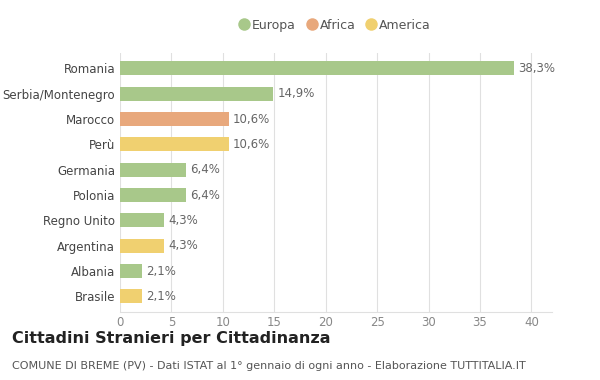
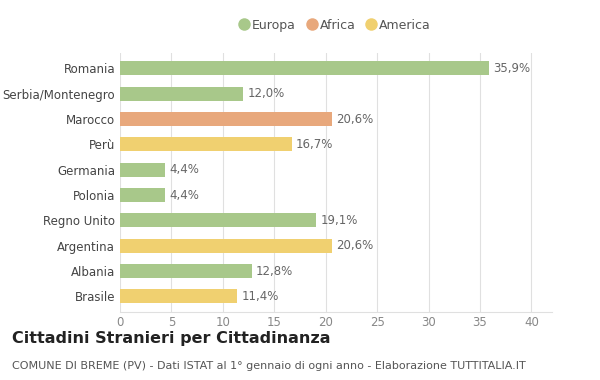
Romania: 38,3% -> 35,9%
Serbia/Montenegro: 14,9% -> 12,0%
Marocco: 10,6% -> 20,6%
Perù: 10,6% -> 16,7%
Germania: 6,4% -> 4,4%
Polonia: 6,4% -> 4,4%
Regno Unito: 4,3% -> 19,1%
Argentina: 4,3% -> 20,6%
Albania: 2,1% -> 12,8%
Brasile: 2,1% -> 11,4%
